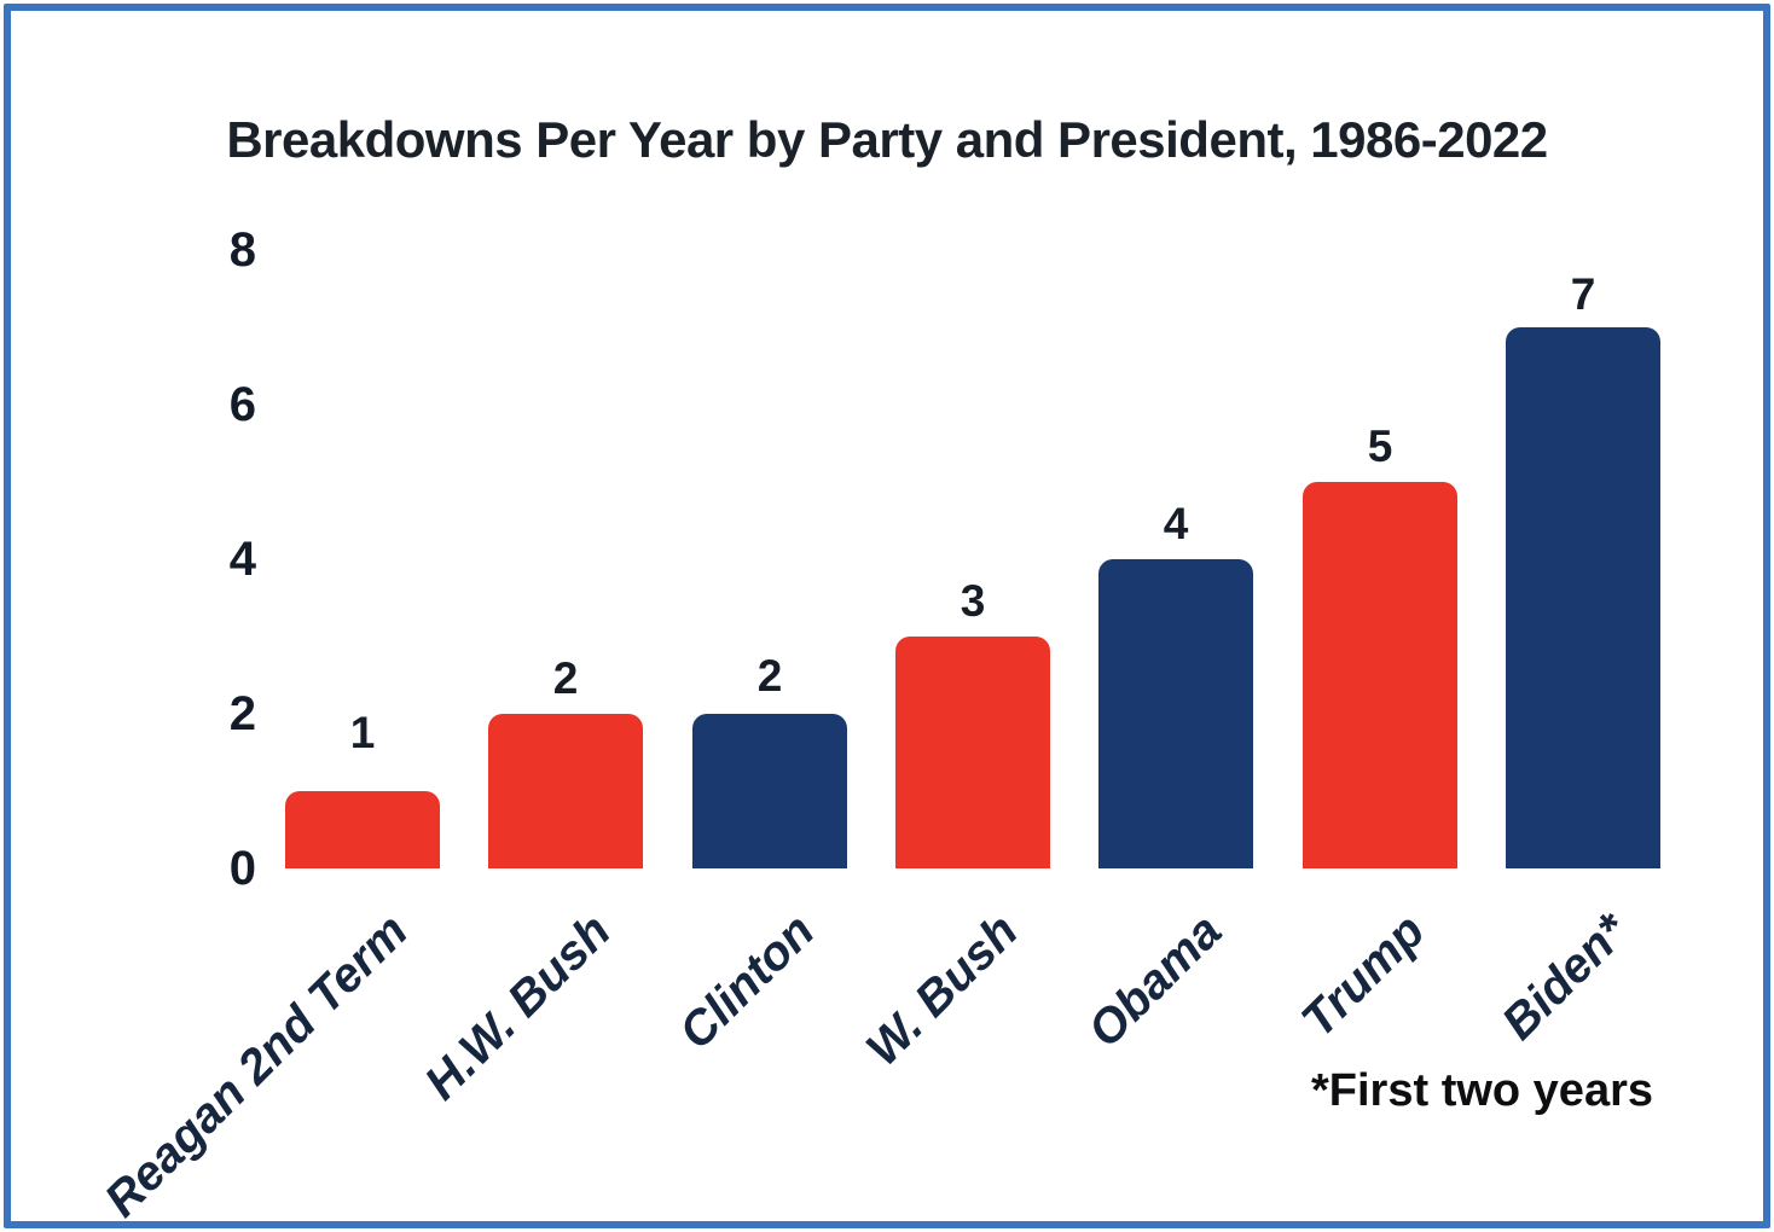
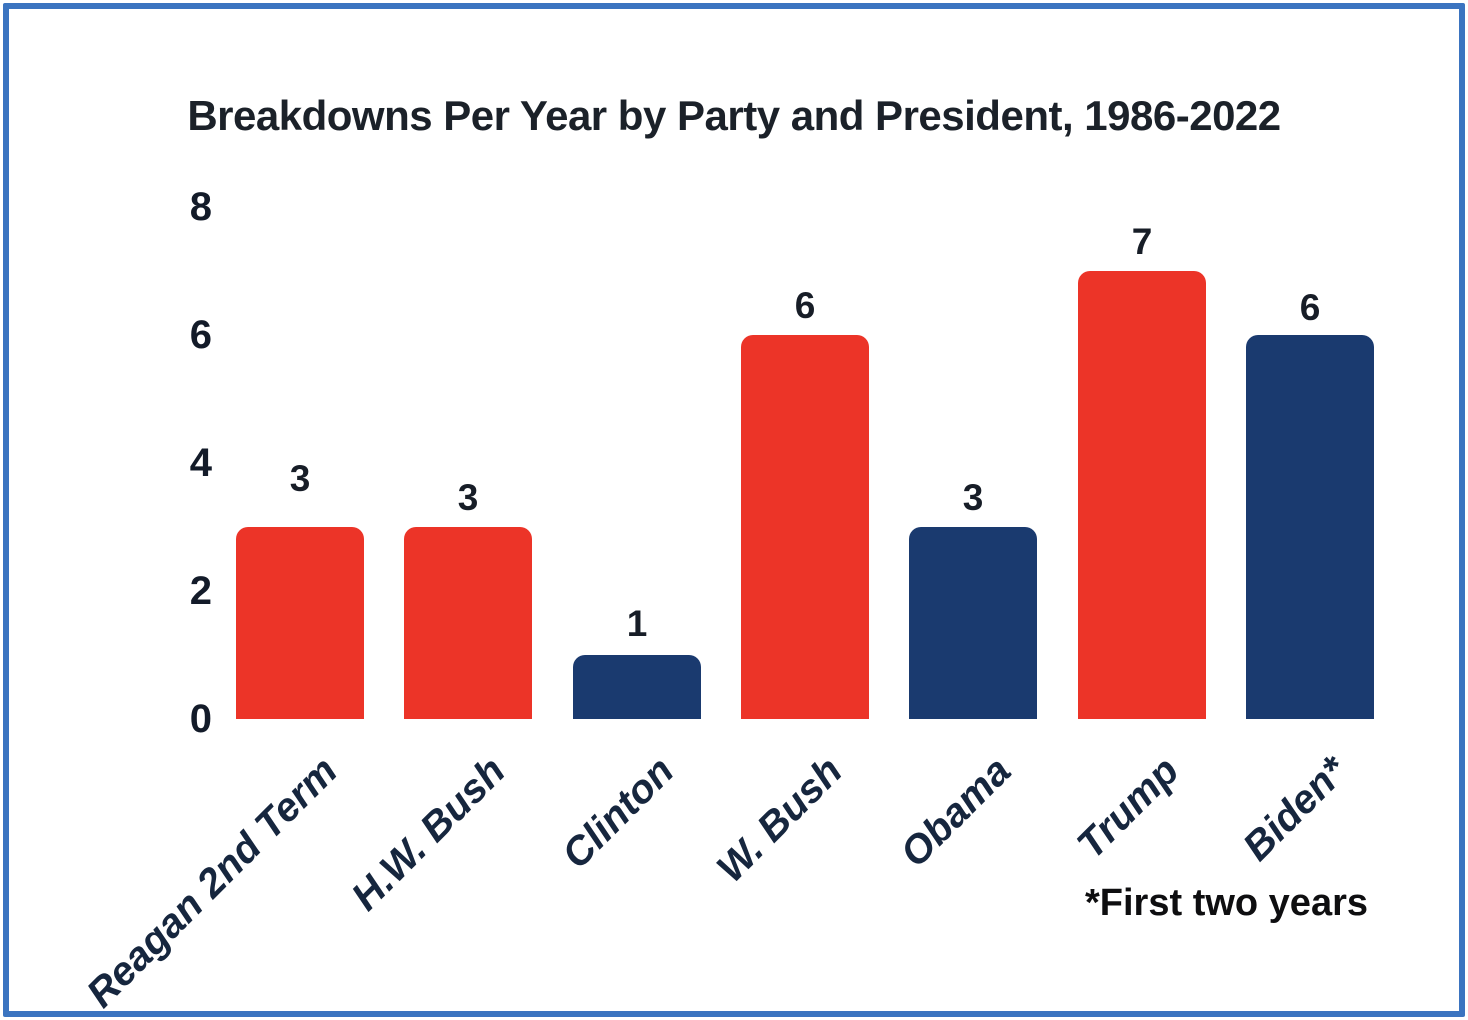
Reagan 2nd Term: 1 -> 3
H.W. Bush: 2 -> 3
Clinton: 2 -> 1
W. Bush: 3 -> 6
Obama: 4 -> 3
Trump: 5 -> 7
Biden*: 7 -> 6
